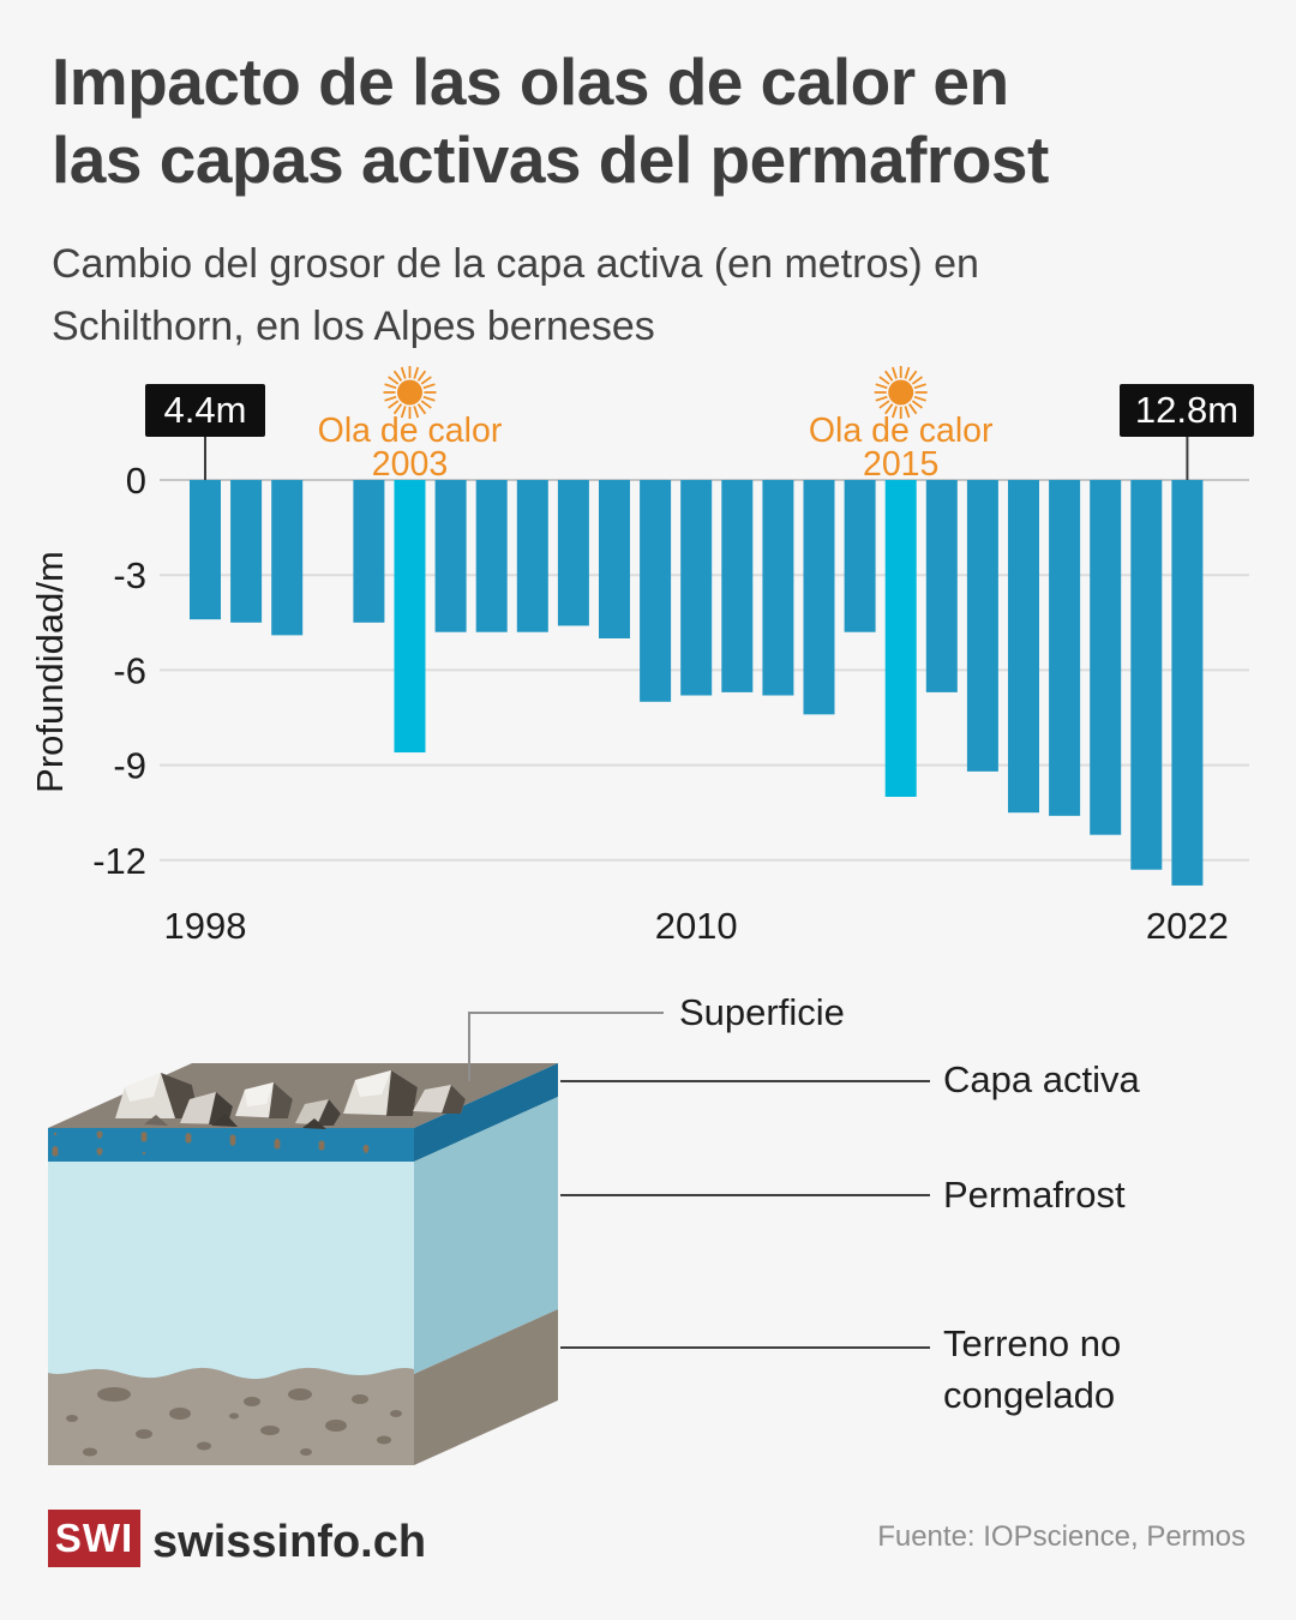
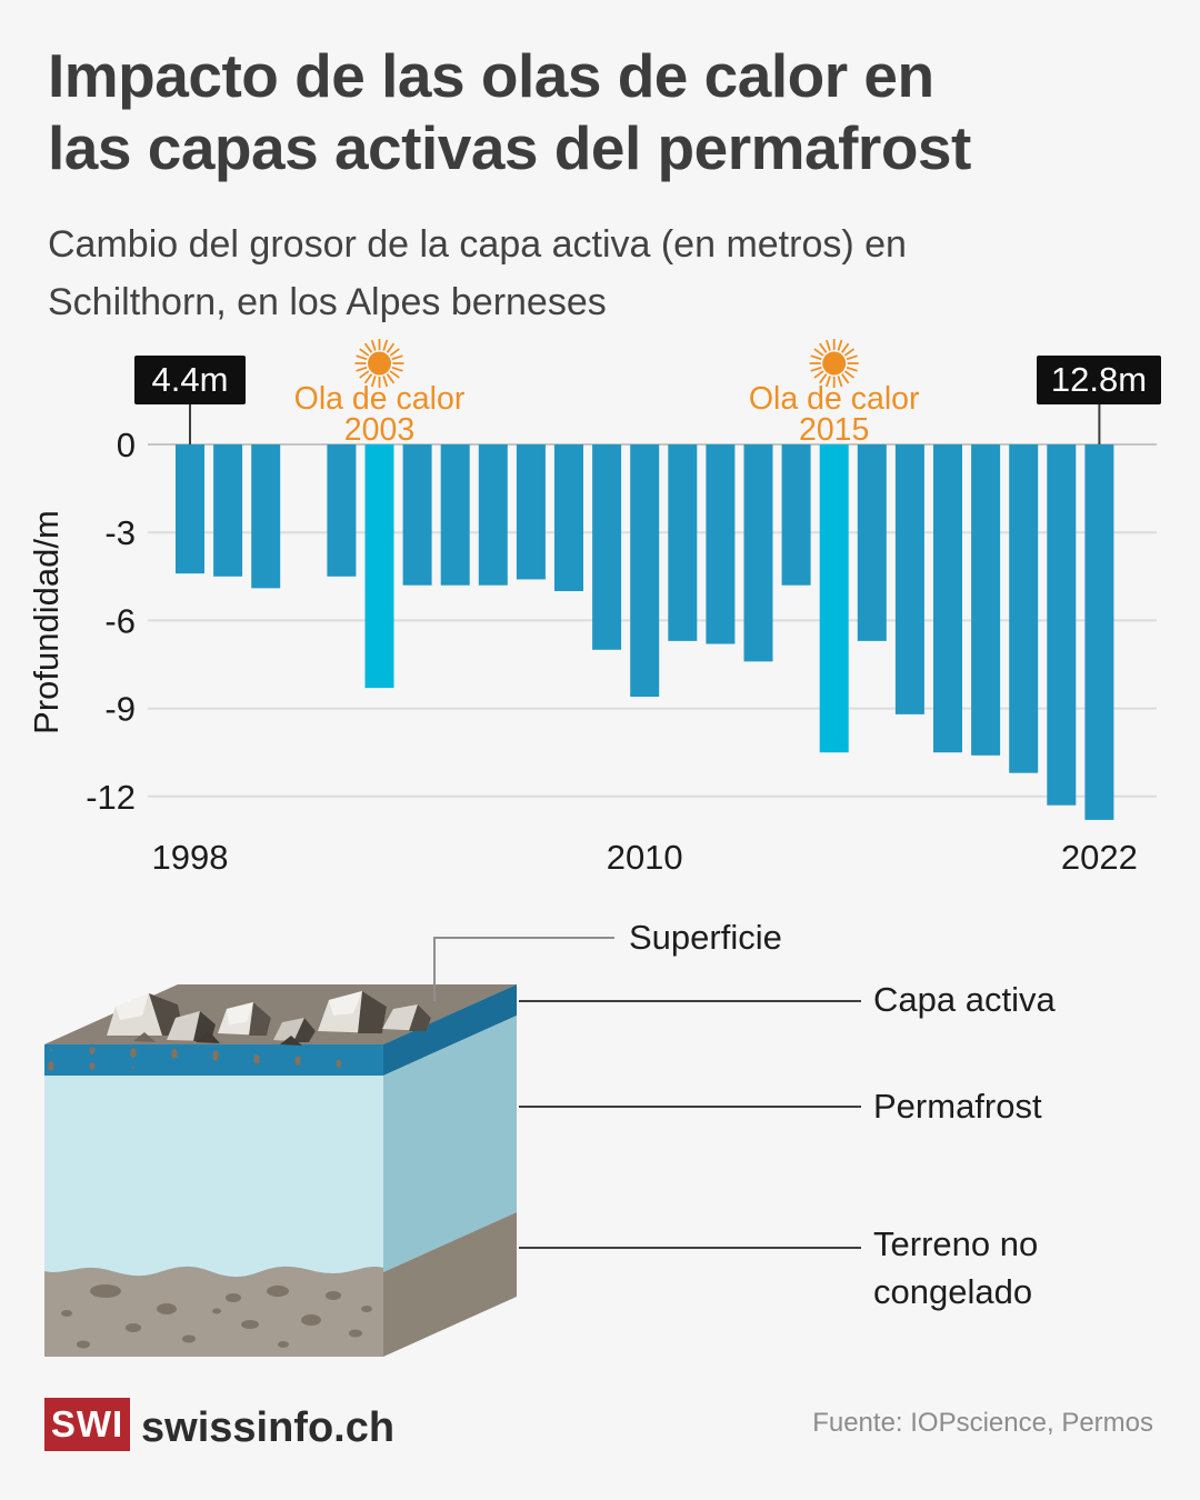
2003: -8.6 -> -8.3
2010: -6.8 -> -8.6
2015: -10.0 -> -10.5
